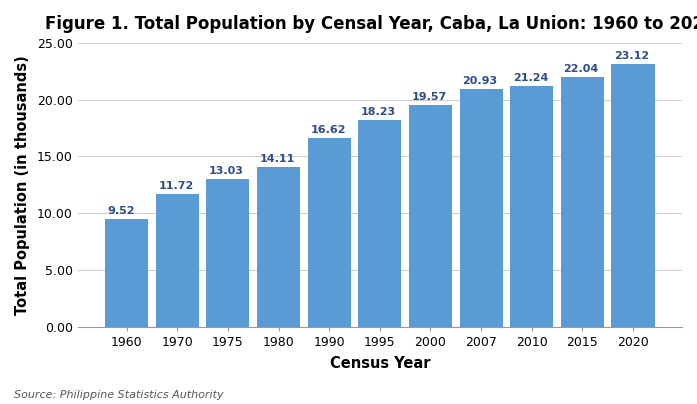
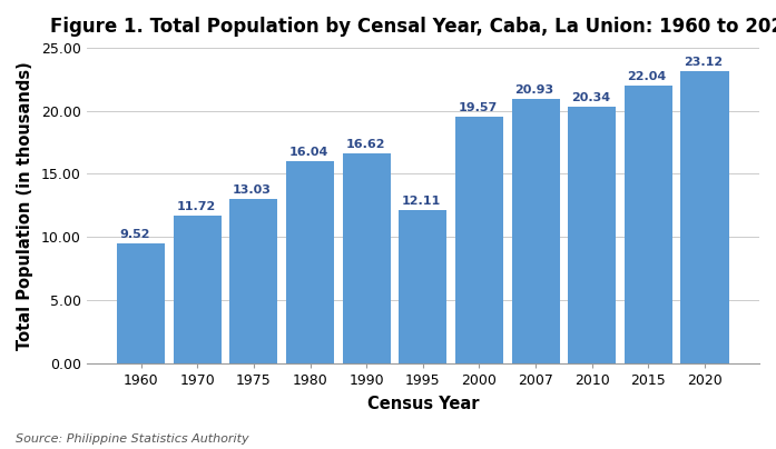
1980: 14.11 -> 16.04
1995: 18.23 -> 12.11
2010: 21.24 -> 20.34
